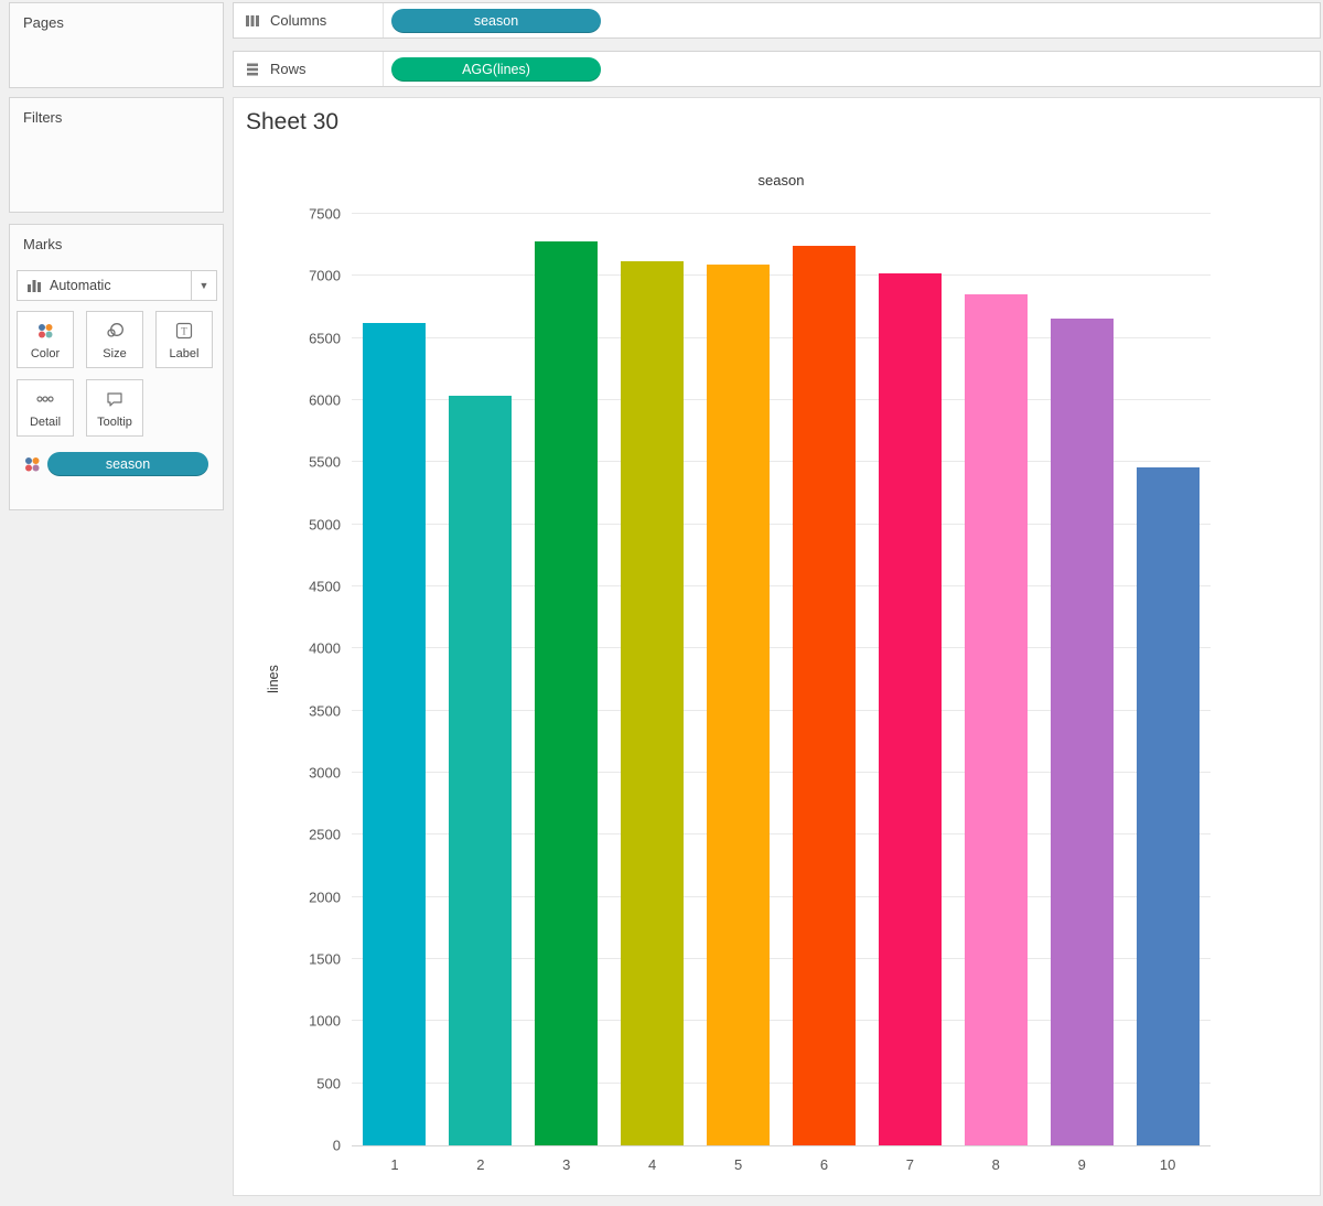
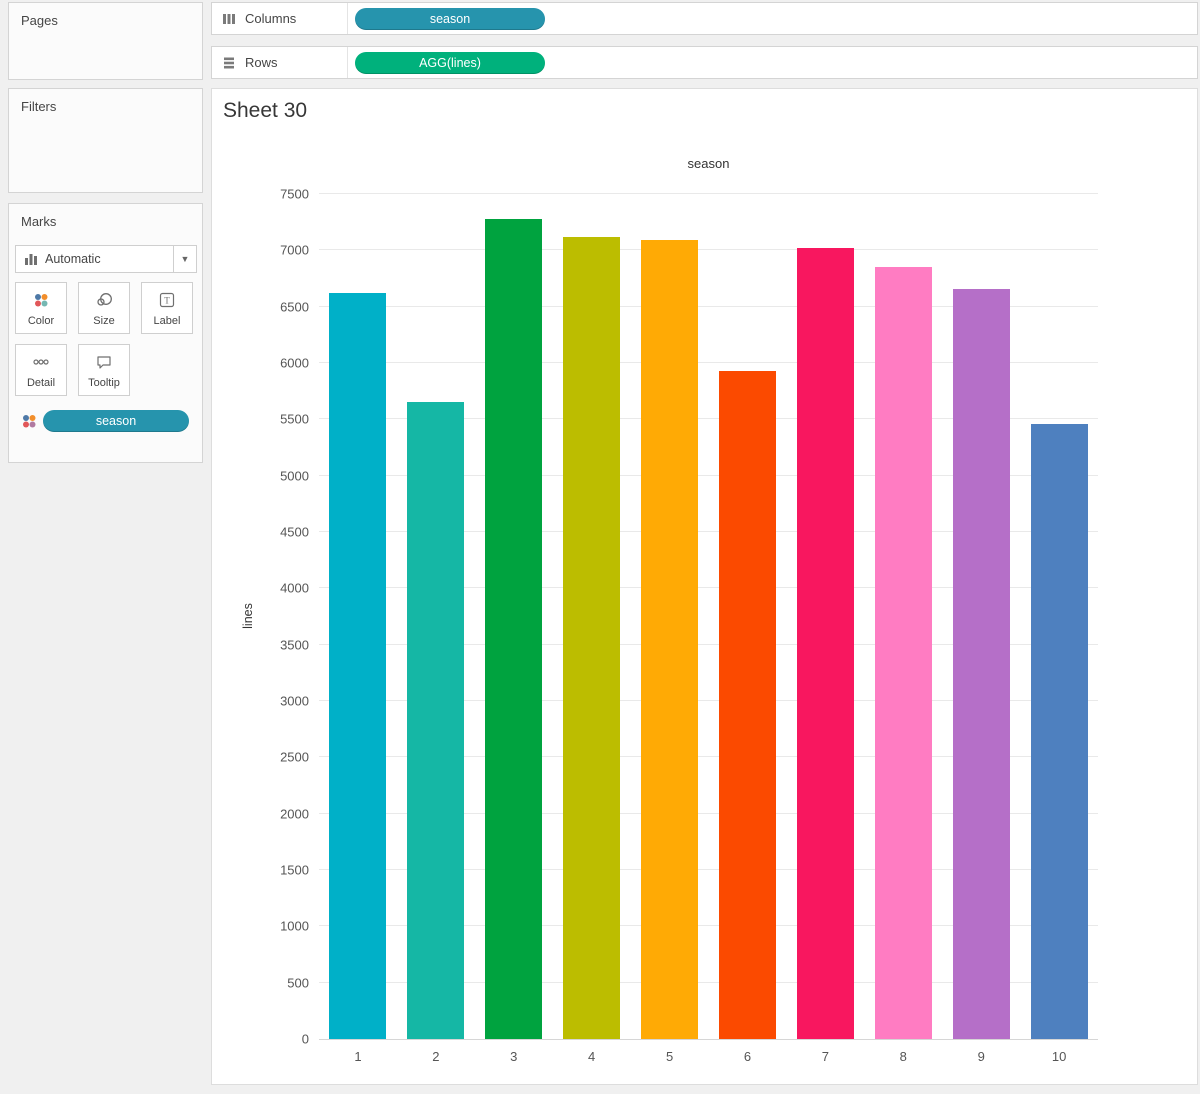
2: 6040 -> 5650
6: 7240 -> 5930
